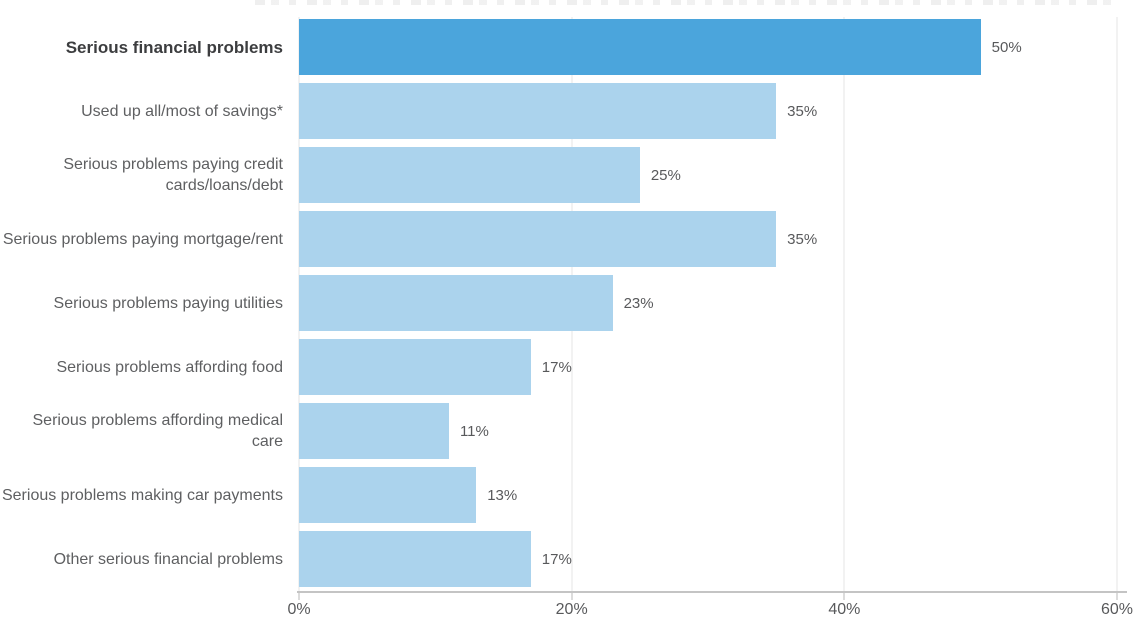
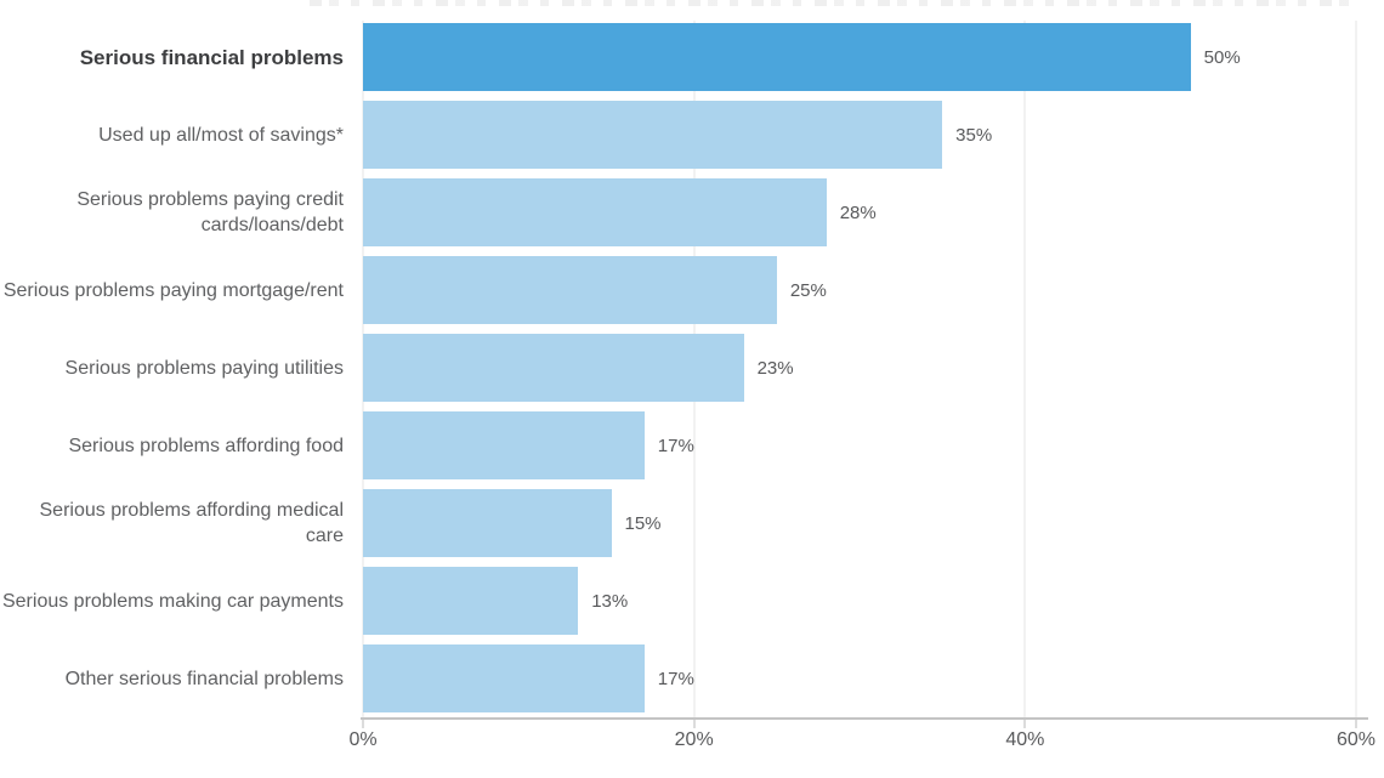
Serious problems paying credit cards/loans/debt: 25% -> 28%
Serious problems paying mortgage/rent: 35% -> 25%
Serious problems affording medical care: 11% -> 15%
